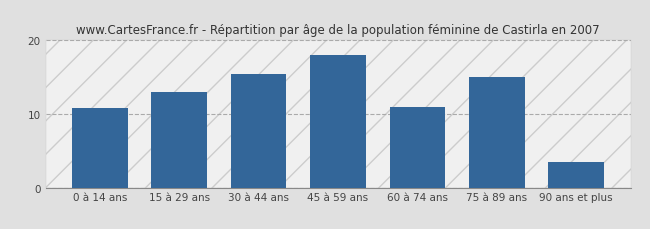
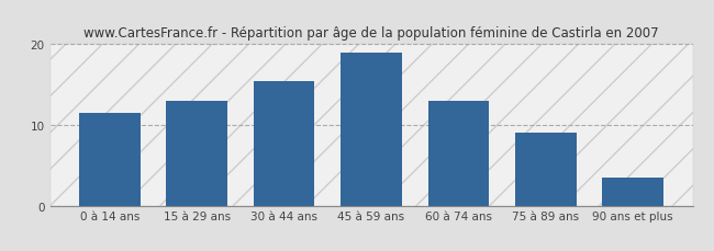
0 à 14 ans: 10.8 -> 11.5
45 à 59 ans: 18.0 -> 19.0
60 à 74 ans: 11.0 -> 13.0
75 à 89 ans: 15.0 -> 9.0
